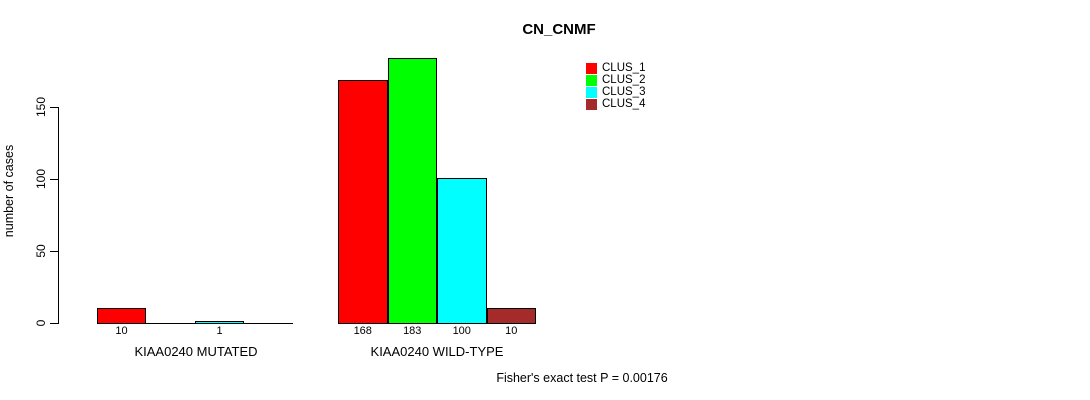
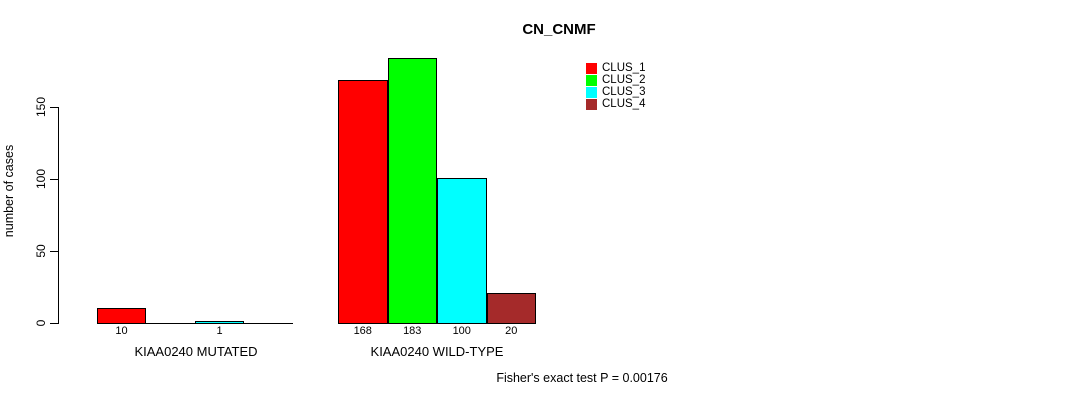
CLUS_4/KIAA0240 WILD-TYPE: 10 -> 20
